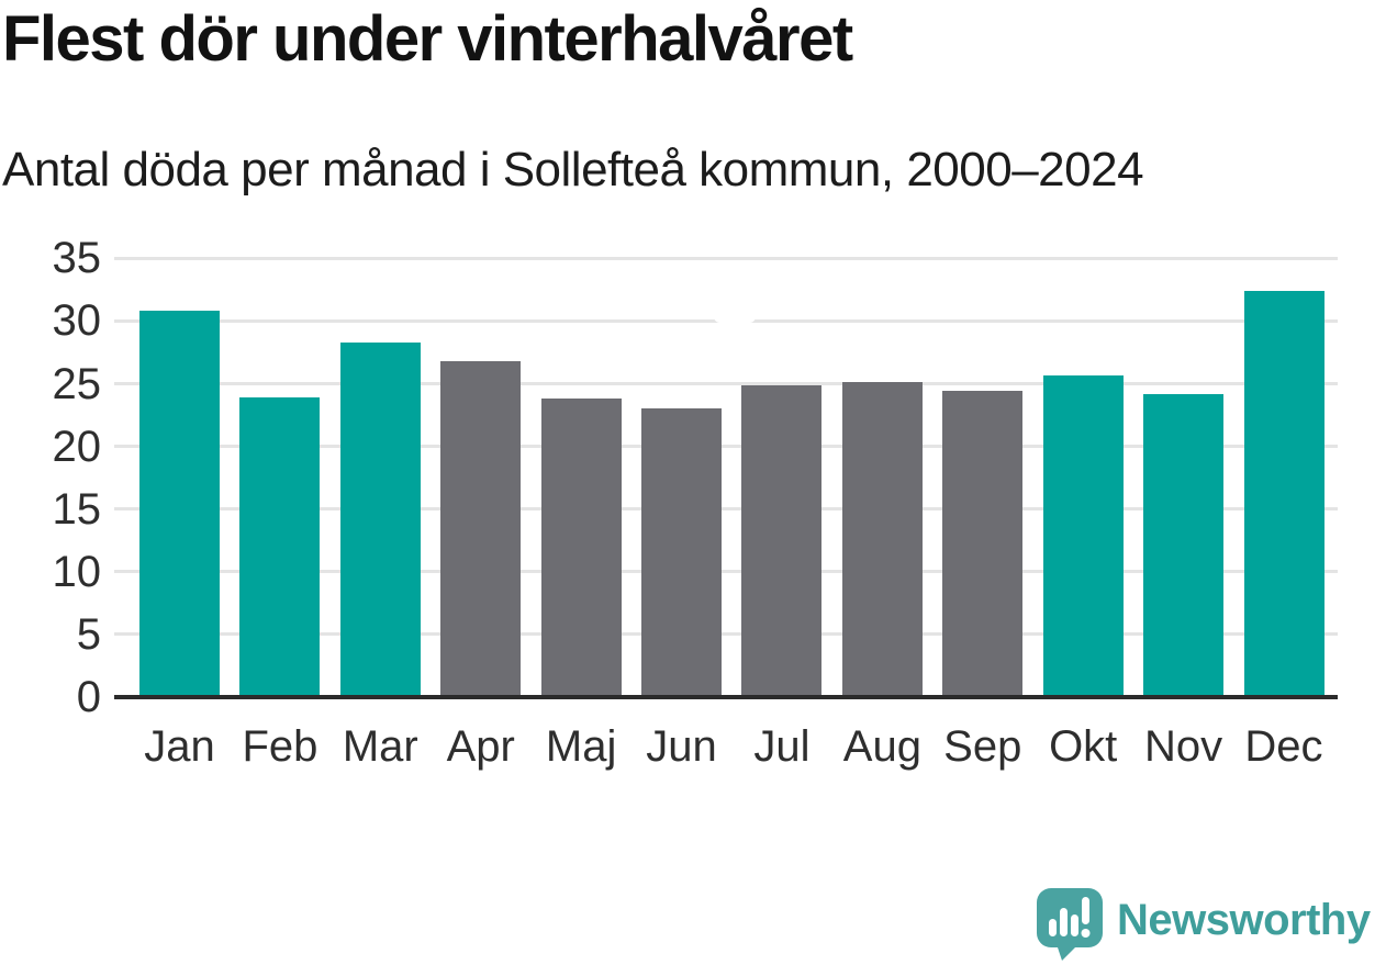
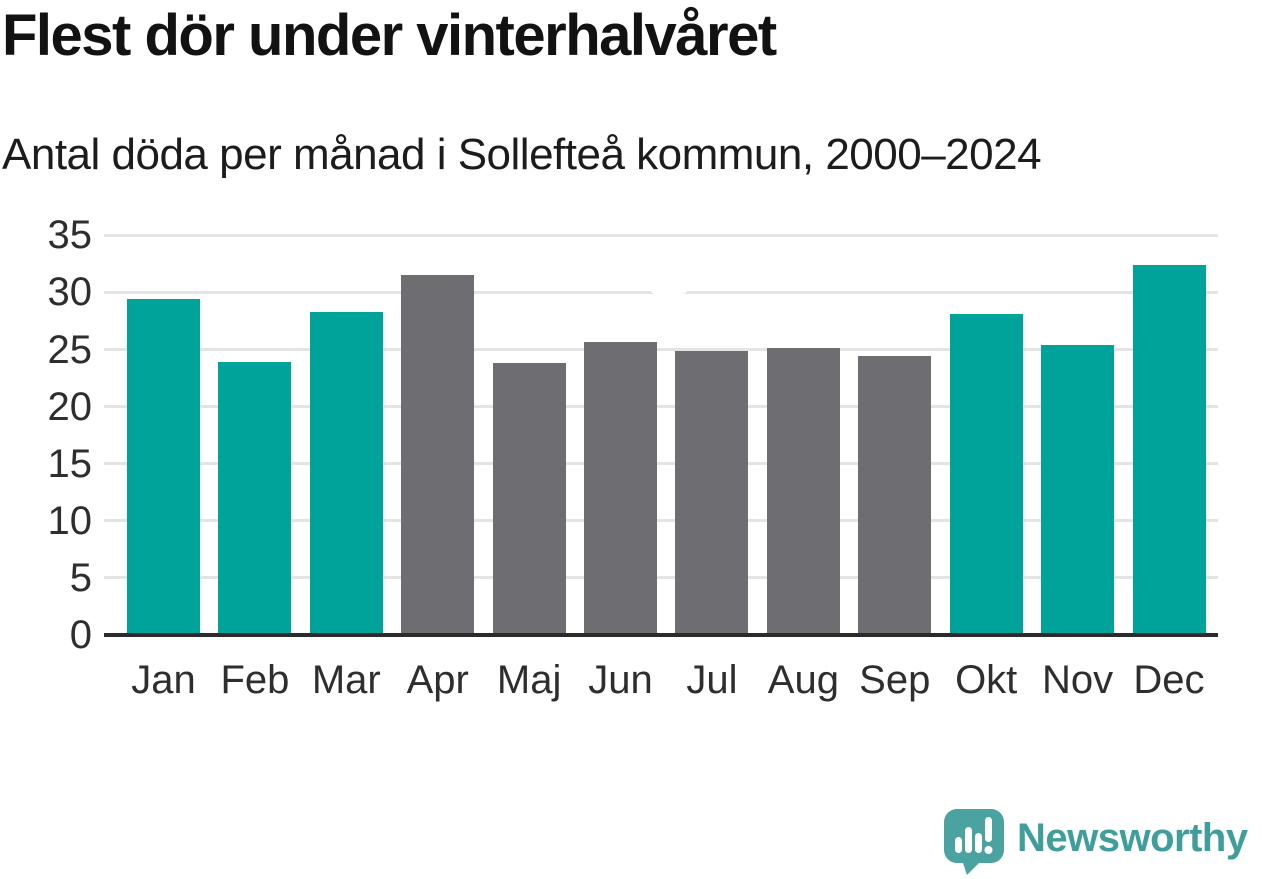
Jan: 30.8 -> 29.4
Apr: 26.8 -> 31.5
Jun: 23.0 -> 25.7
Okt: 25.7 -> 28.1
Nov: 24.2 -> 25.4
